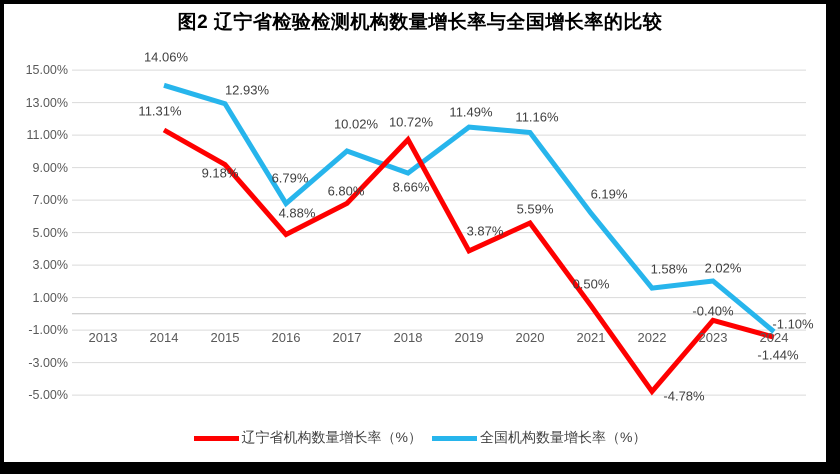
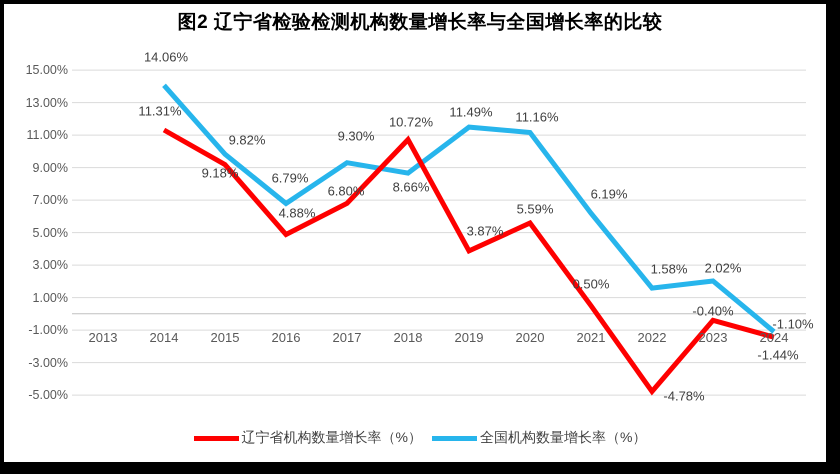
全国机构数量增长率（%）/2015: 12.93% -> 9.82%
全国机构数量增长率（%）/2017: 10.02% -> 9.30%
